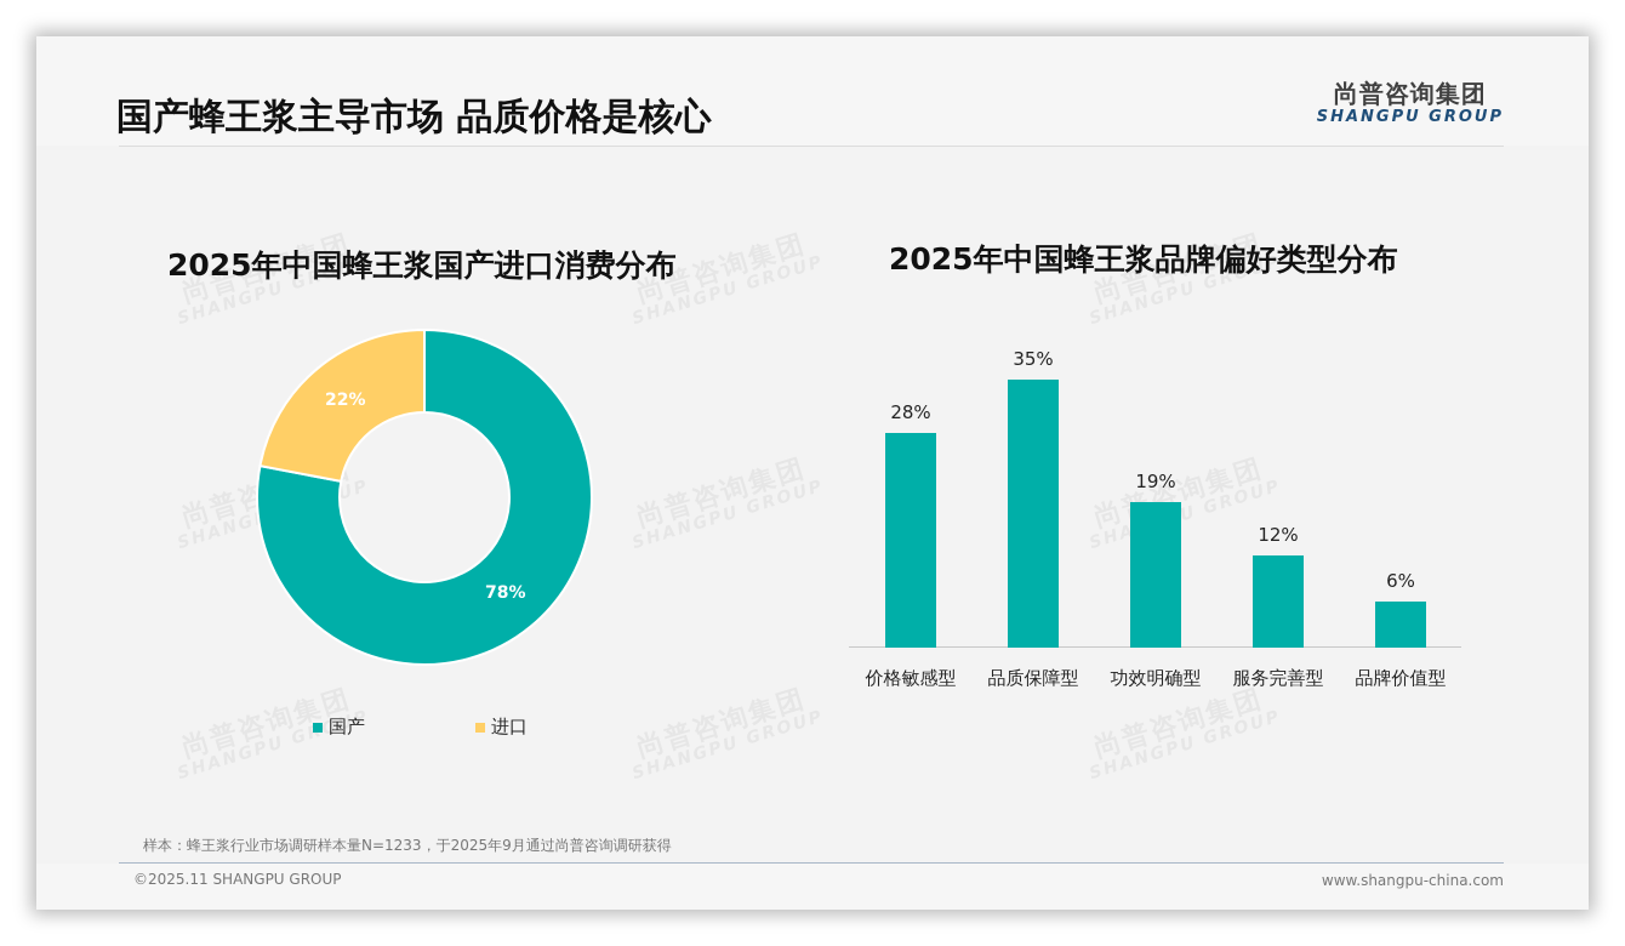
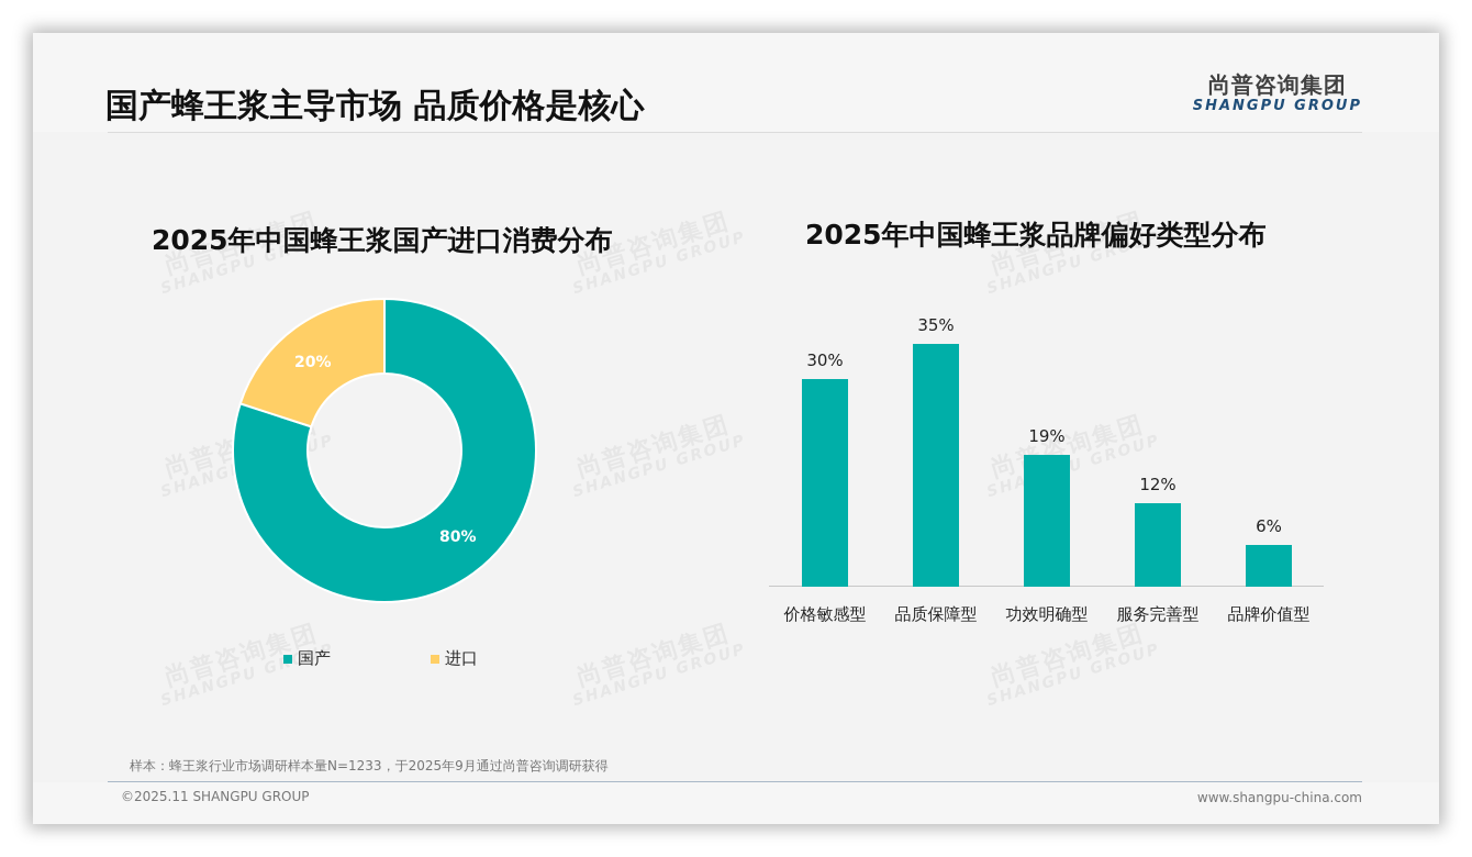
2025年中国蜂王浆国产进口消费分布/国产: 78% -> 80%
2025年中国蜂王浆国产进口消费分布/进口: 22% -> 20%
2025年中国蜂王浆品牌偏好类型分布/价格敏感型: 28% -> 30%
